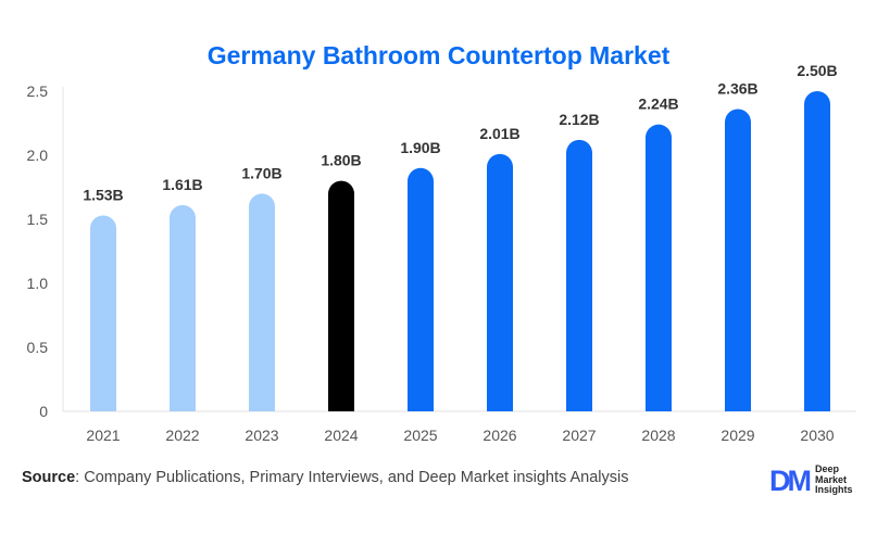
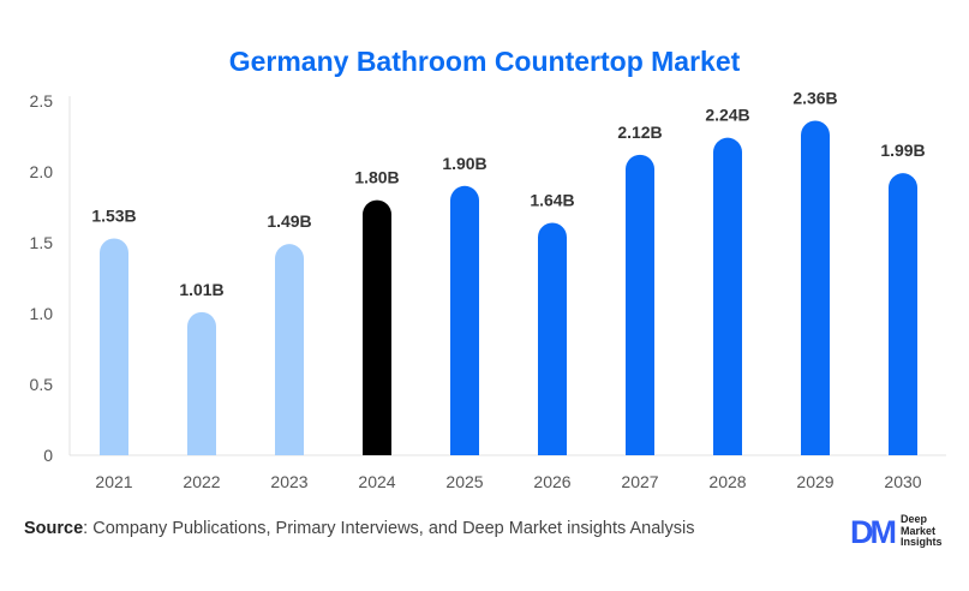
2022: 1.61B -> 1.01B
2023: 1.70B -> 1.49B
2026: 2.01B -> 1.64B
2030: 2.50B -> 1.99B
